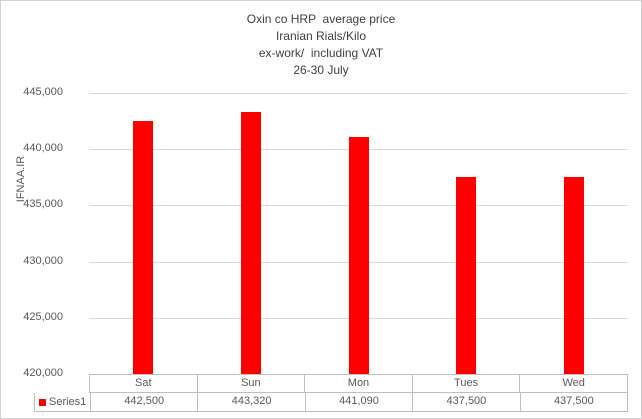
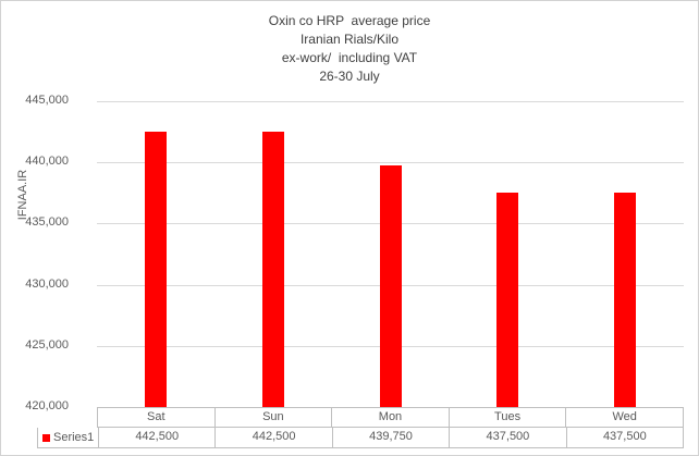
Sun: 443,320 -> 442,500
Mon: 441,090 -> 439,750
